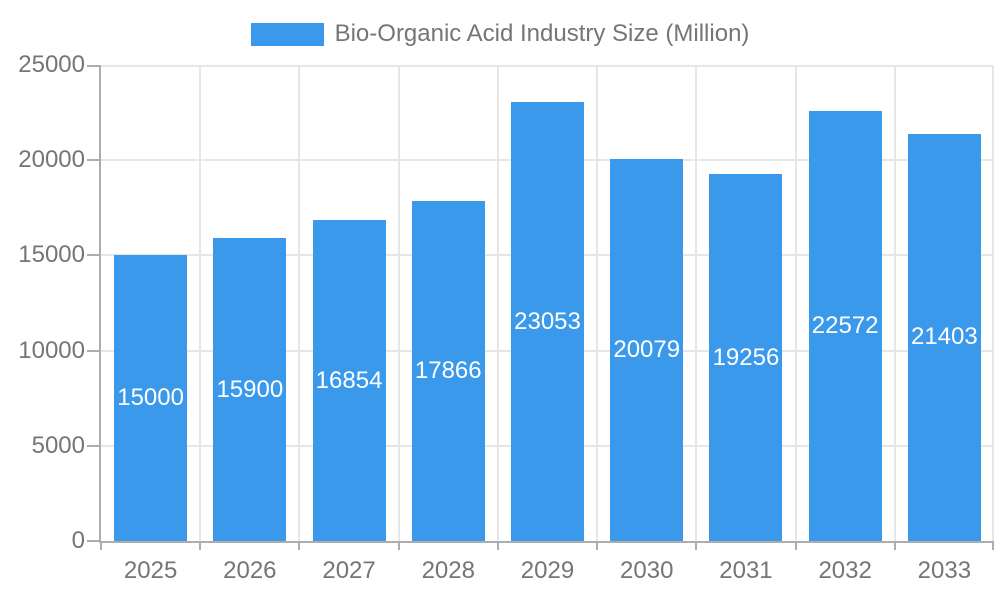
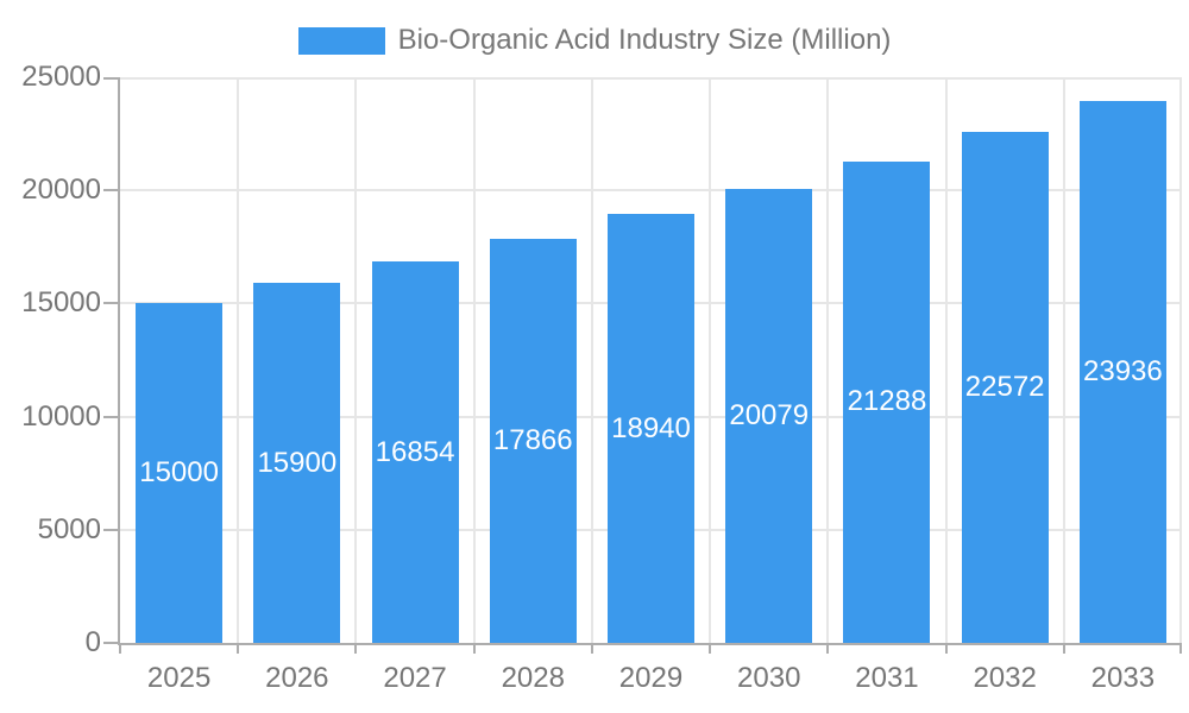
2029: 23053 -> 18940
2031: 19256 -> 21288
2033: 21403 -> 23936
